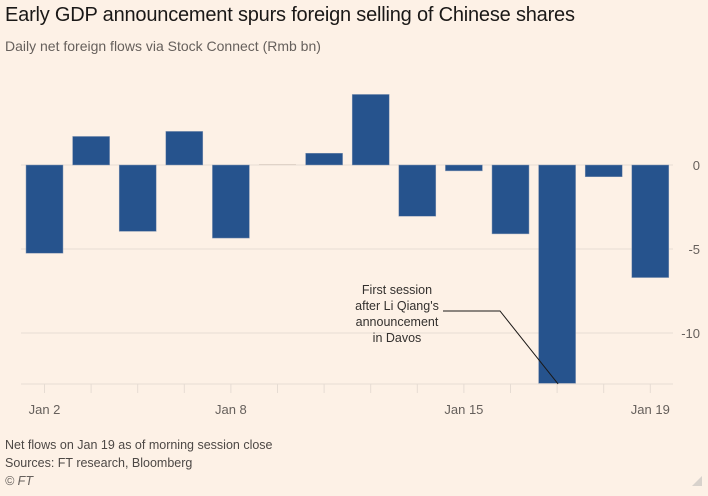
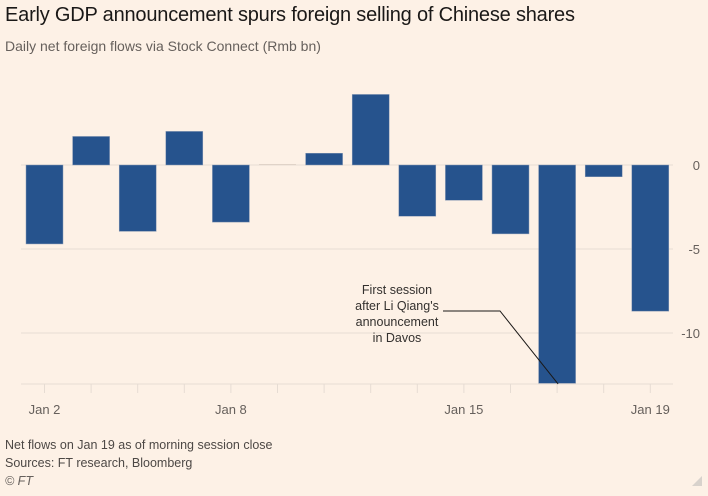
Jan 2: -5.2 -> -4.7
Jan 8: -4.3 -> -3.4
Jan 15: -0.3 -> -2.1
Jan 19: -6.7 -> -8.7
